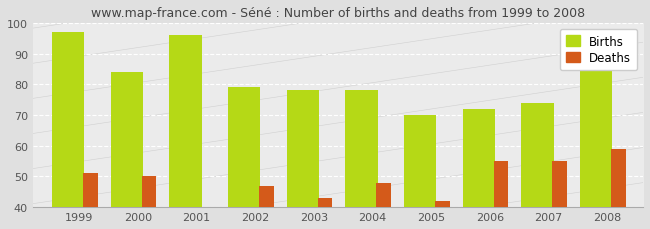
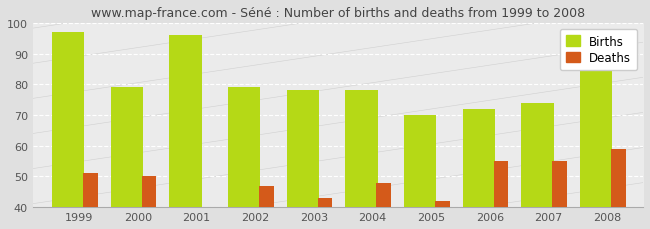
Births/2000: 84 -> 79
